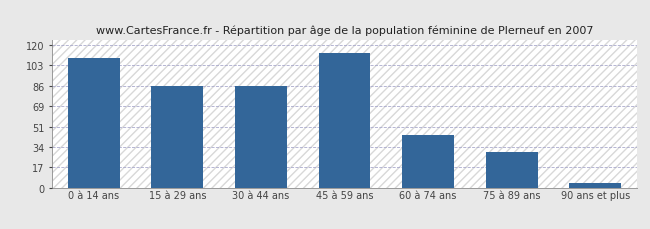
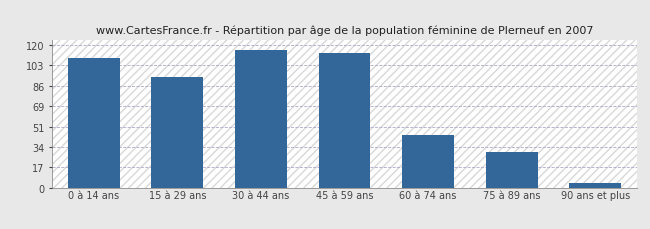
15 à 29 ans: 86 -> 93
30 à 44 ans: 86 -> 116
